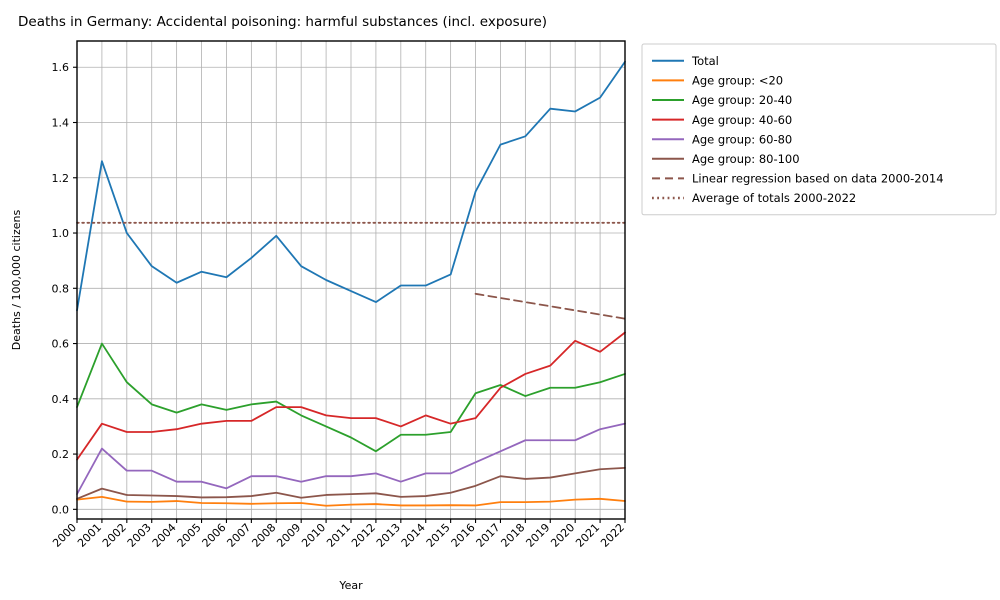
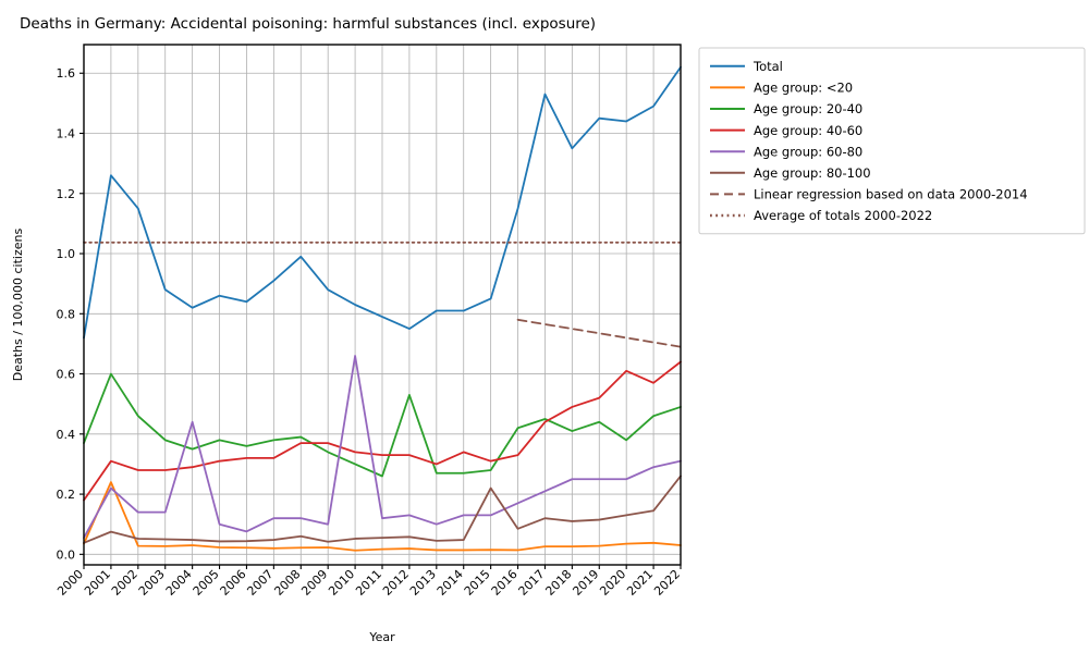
Age group: <20/2001: 0.04 -> 0.24
Total/2002: 1.00 -> 1.15
Age group: 60-80/2004: 0.10 -> 0.44
Age group: 60-80/2010: 0.12 -> 0.66
Age group: 20-40/2012: 0.21 -> 0.53
Age group: 80-100/2015: 0.06 -> 0.22
Total/2017: 1.32 -> 1.53
Age group: 20-40/2020: 0.44 -> 0.38
Age group: 80-100/2022: 0.15 -> 0.26
